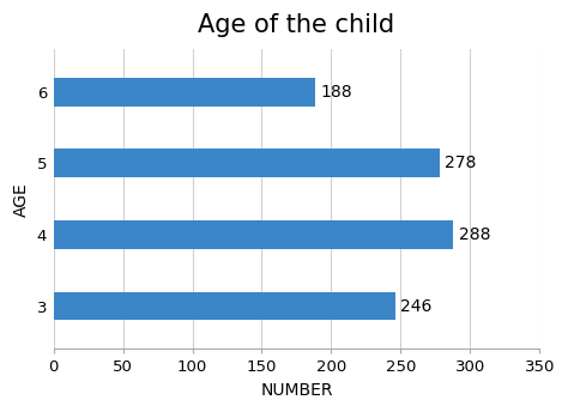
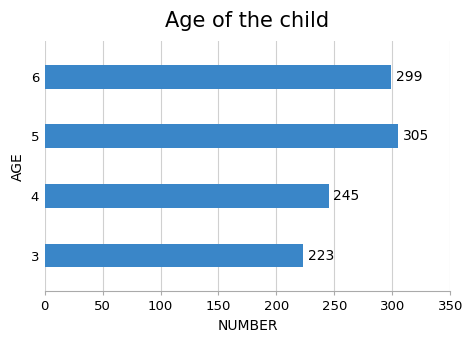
6: 188 -> 299
5: 278 -> 305
4: 288 -> 245
3: 246 -> 223
